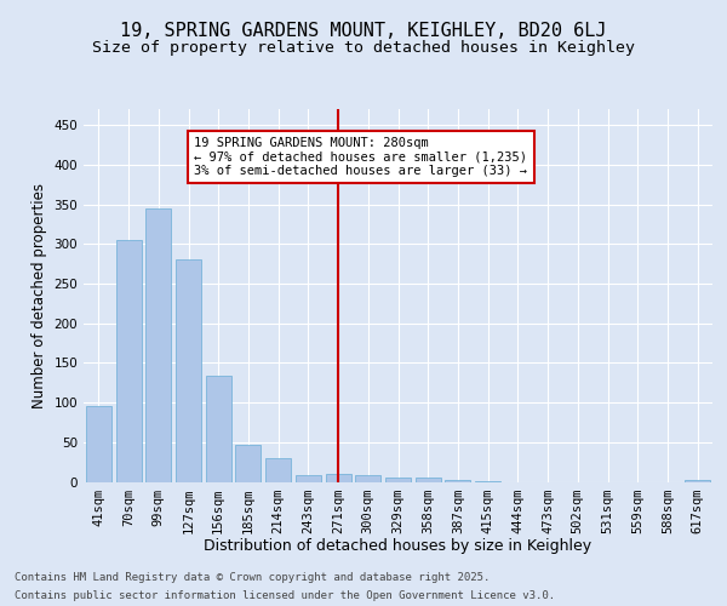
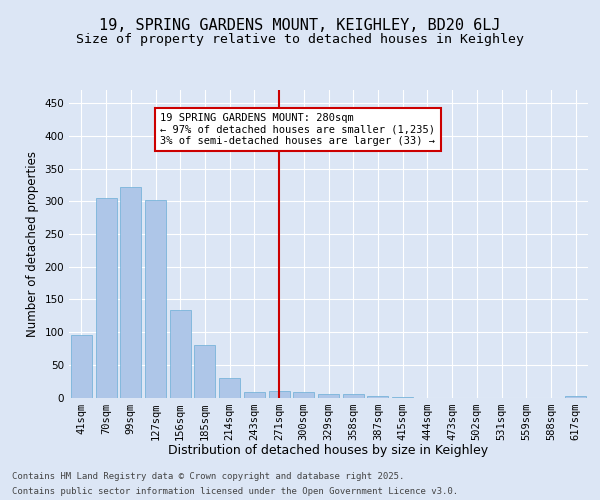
99sqm: 345 -> 322
127sqm: 280 -> 302
185sqm: 47 -> 80
